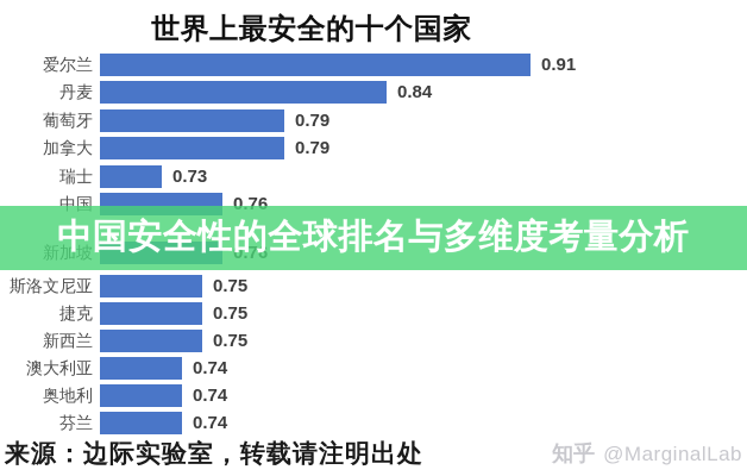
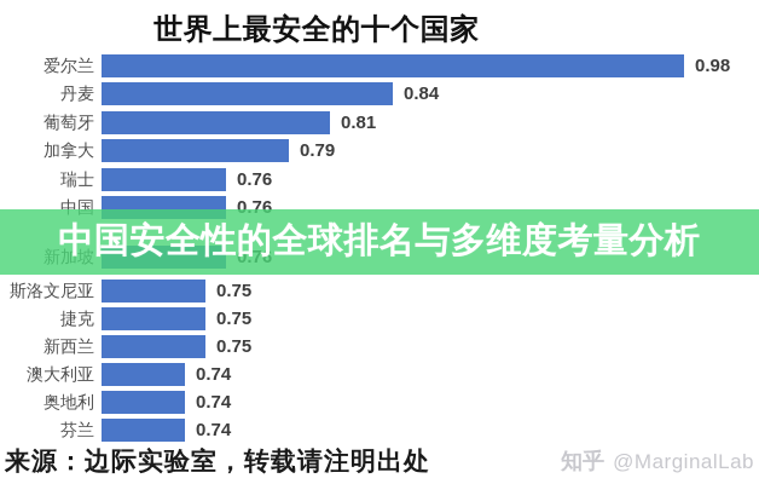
爱尔兰: 0.91 -> 0.98
葡萄牙: 0.79 -> 0.81
瑞士: 0.73 -> 0.76
